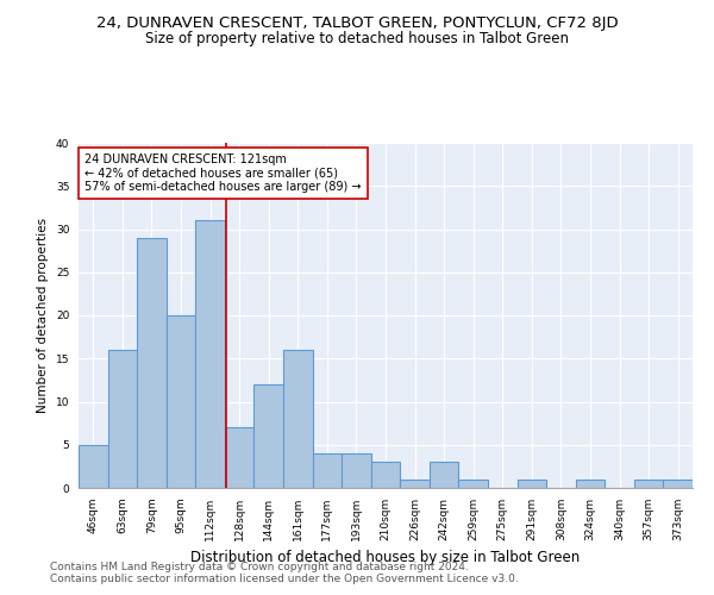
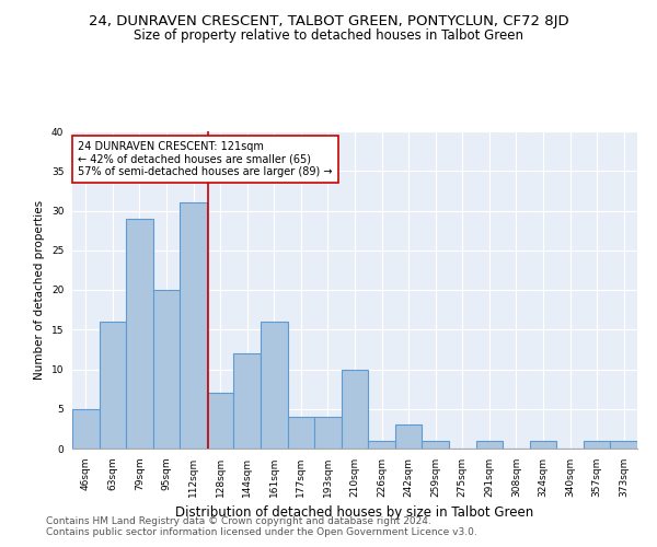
210sqm: 3 -> 10
